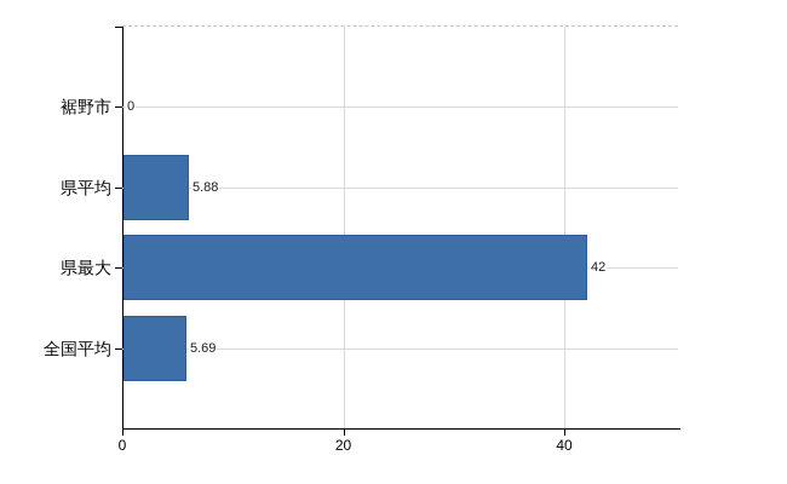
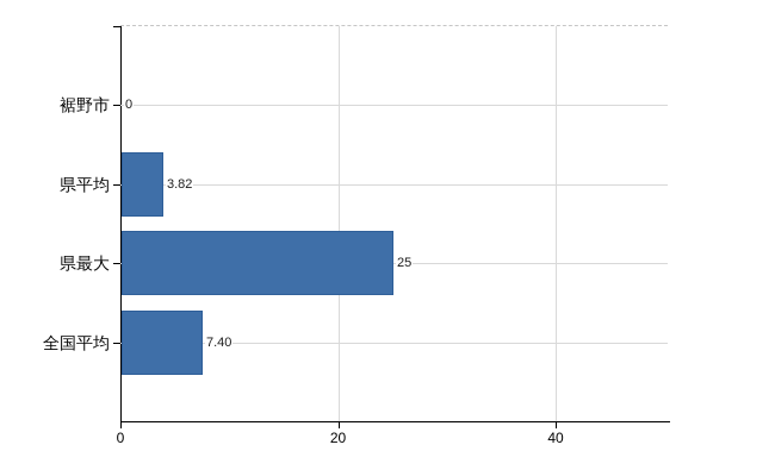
県平均: 5.88 -> 3.82
県最大: 42 -> 25
全国平均: 5.69 -> 7.40
